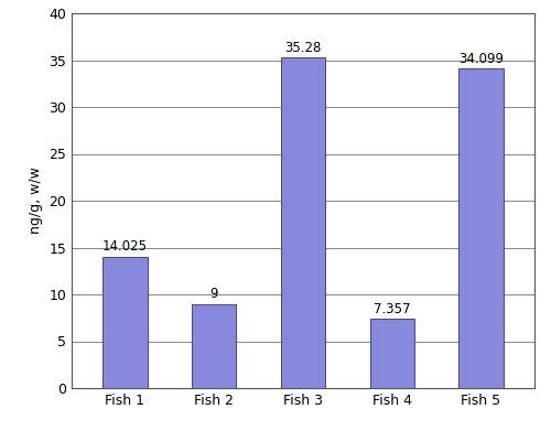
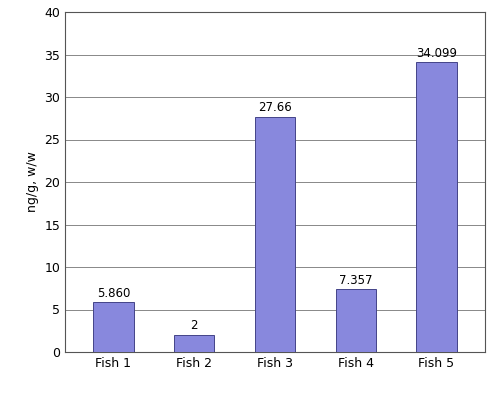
Fish 1: 14.025 -> 5.860
Fish 2: 9 -> 2
Fish 3: 35.28 -> 27.66
